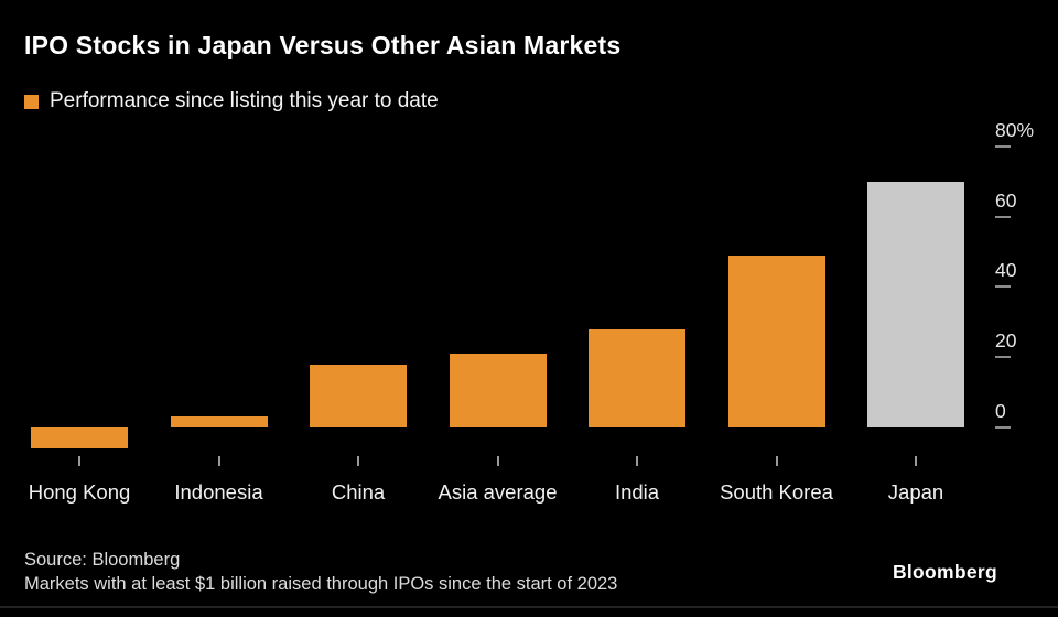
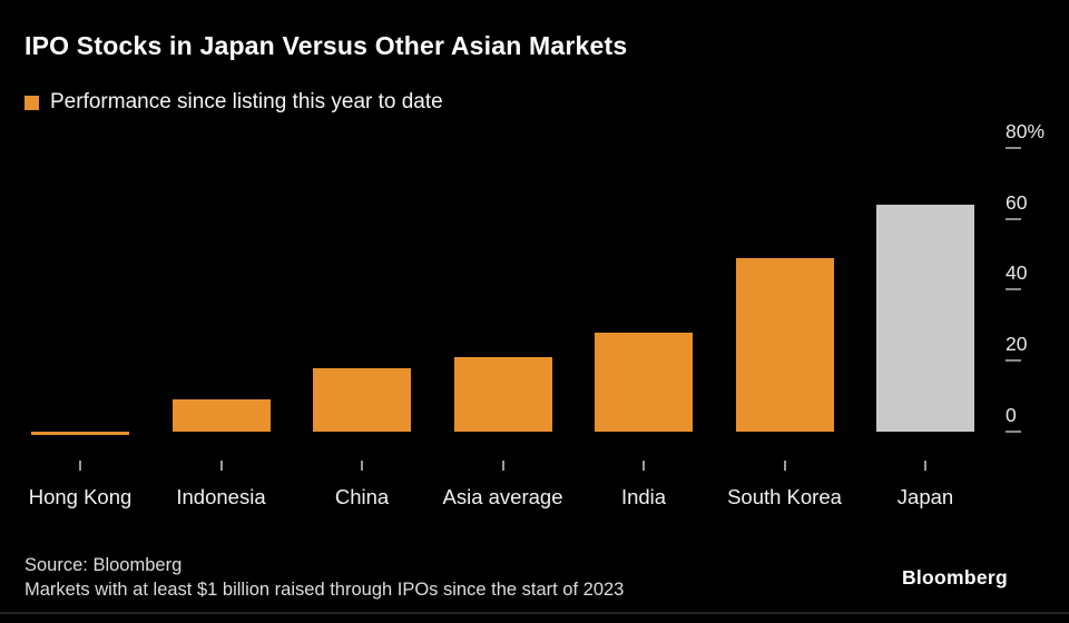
Hong Kong: -6% -> -1%
Indonesia: 3% -> 9%
Japan: 70% -> 64%
